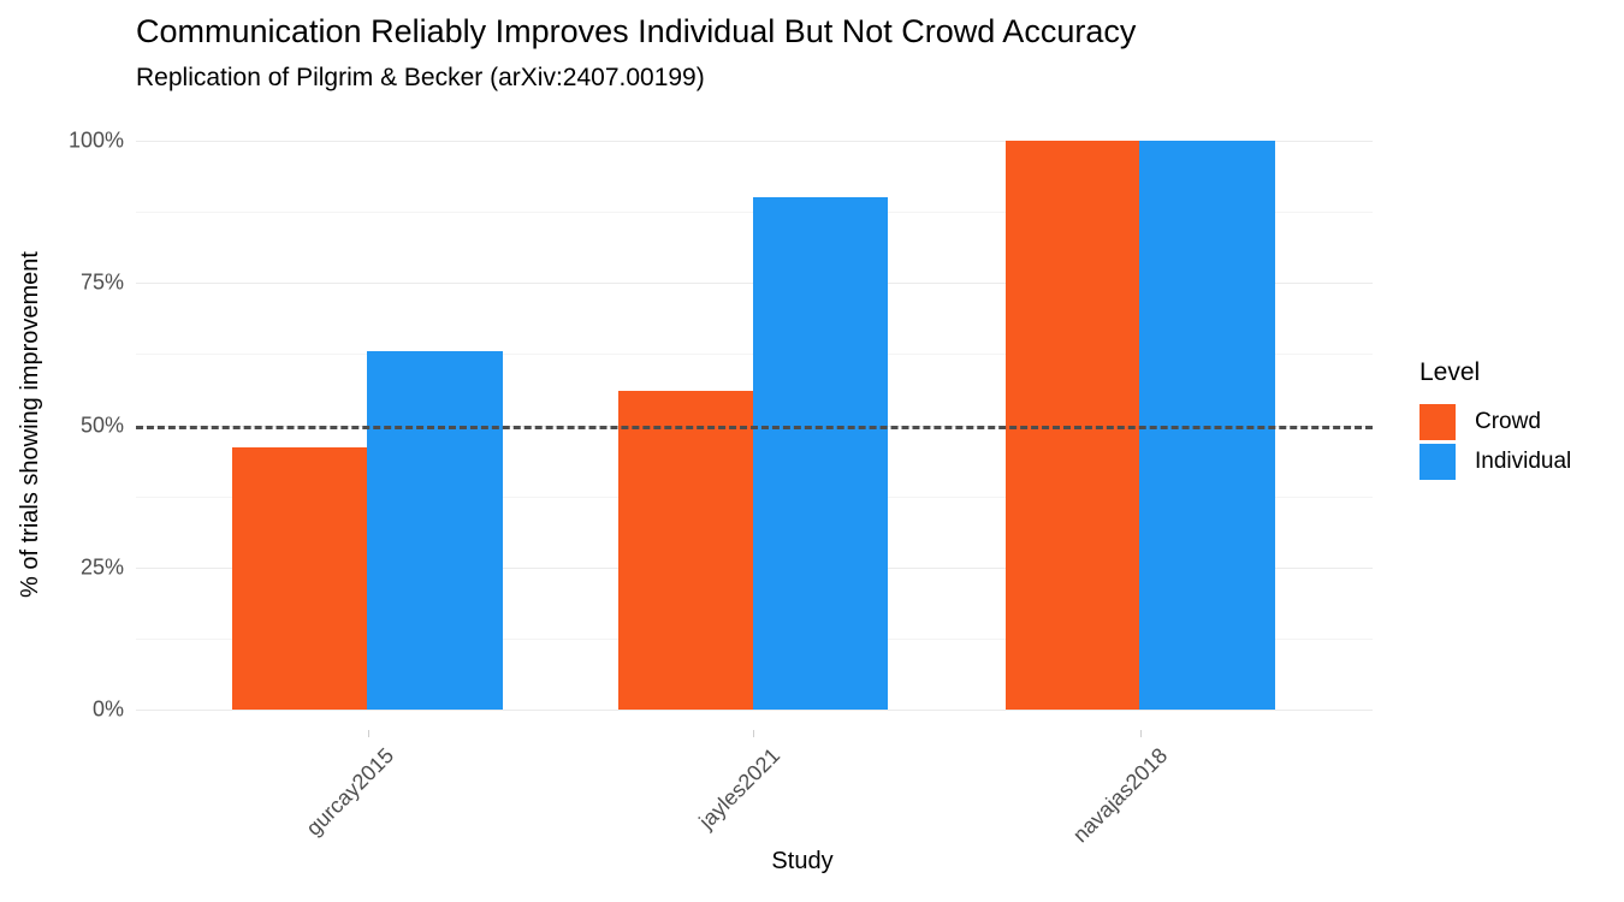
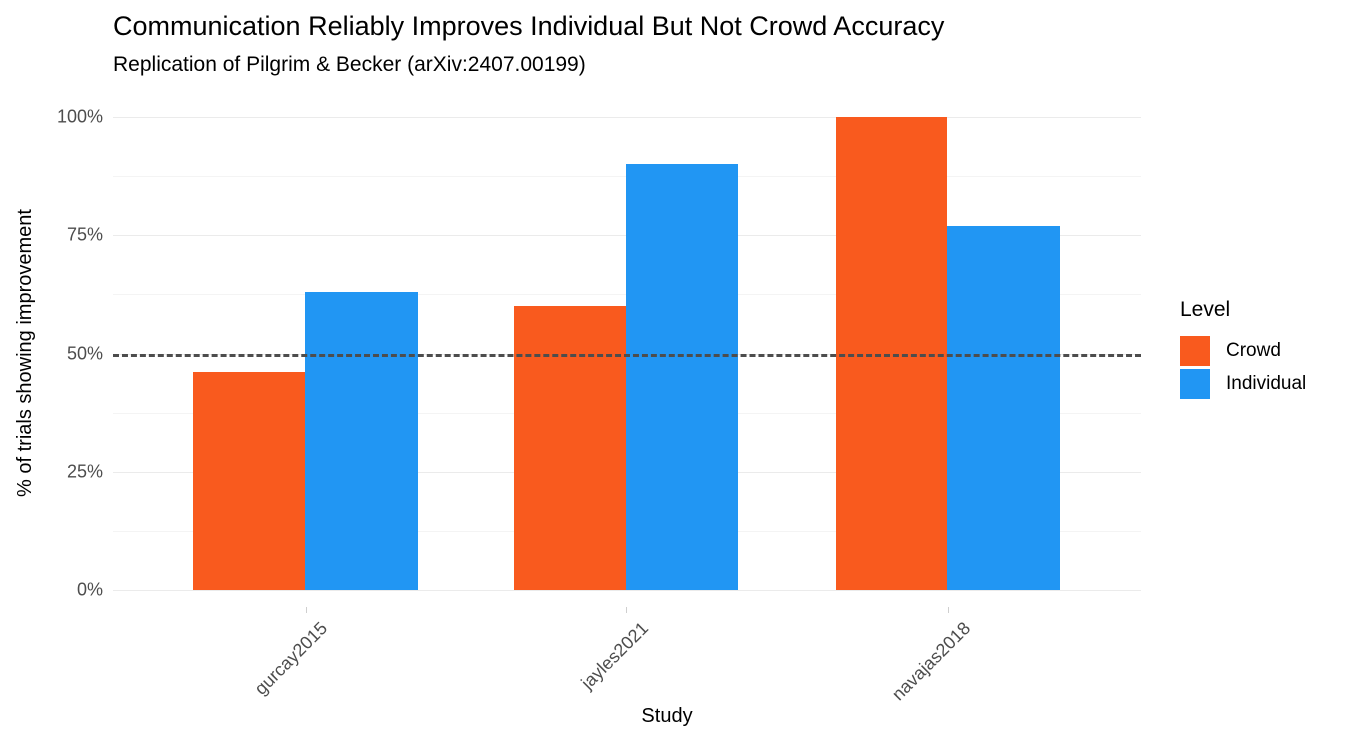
Crowd/jayles2021: 56% -> 60%
Individual/navajas2018: 100% -> 77%
